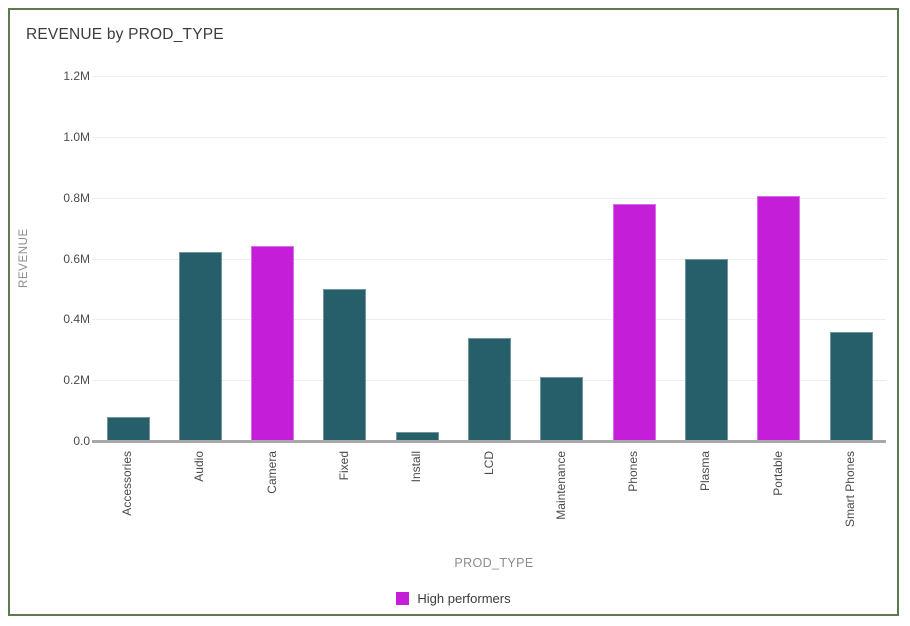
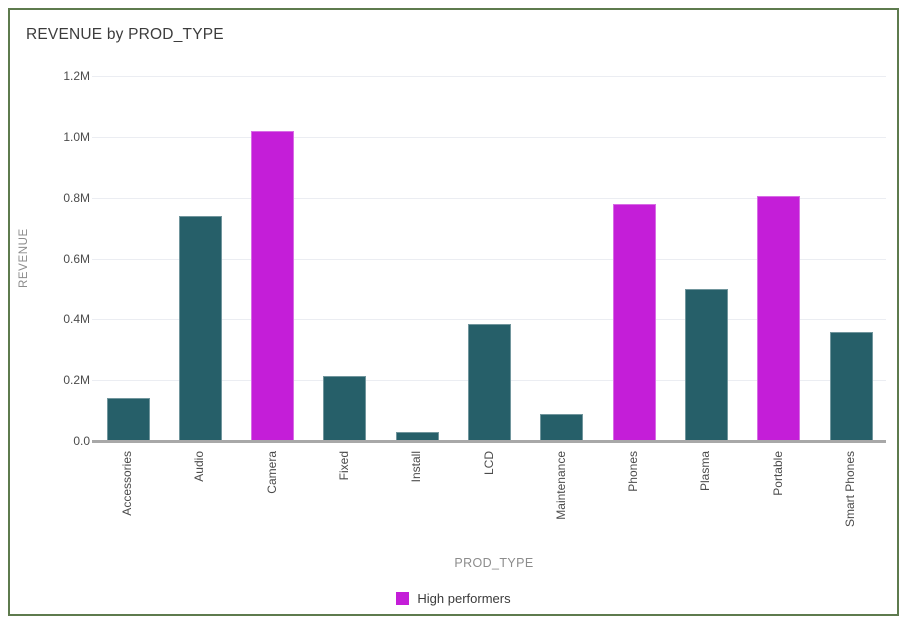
Accessories: 0.08M -> 0.14M
Audio: 0.62M -> 0.74M
Camera: 0.64M -> 1.02M
Fixed: 0.50M -> 0.22M
LCD: 0.34M -> 0.38M
Maintenance: 0.21M -> 0.09M
Plasma: 0.60M -> 0.50M
